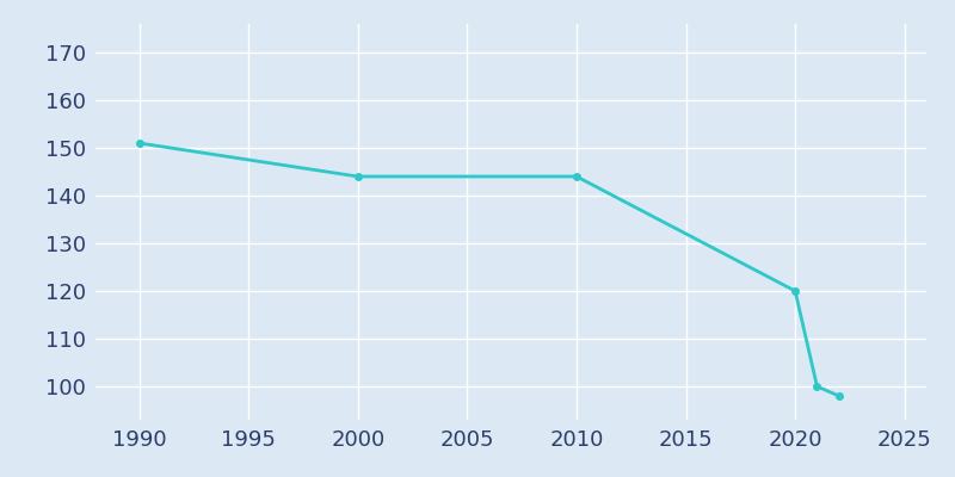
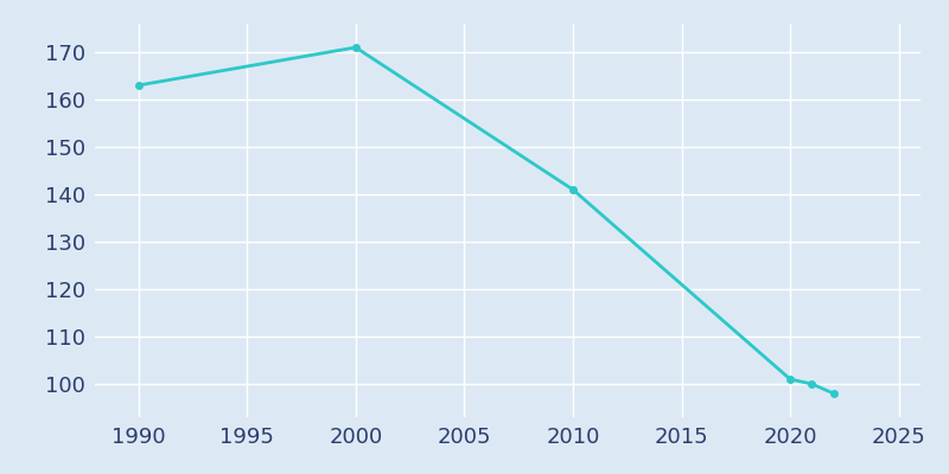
1990: 151 -> 163
2000: 144 -> 171
2010: 144 -> 141
2020: 120 -> 101
